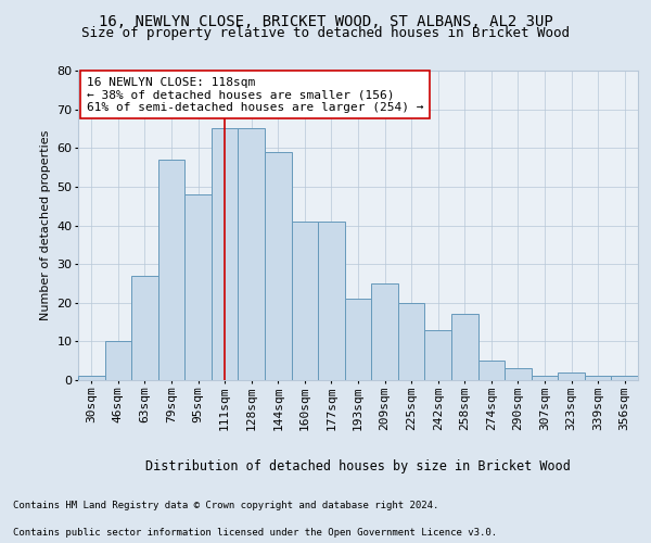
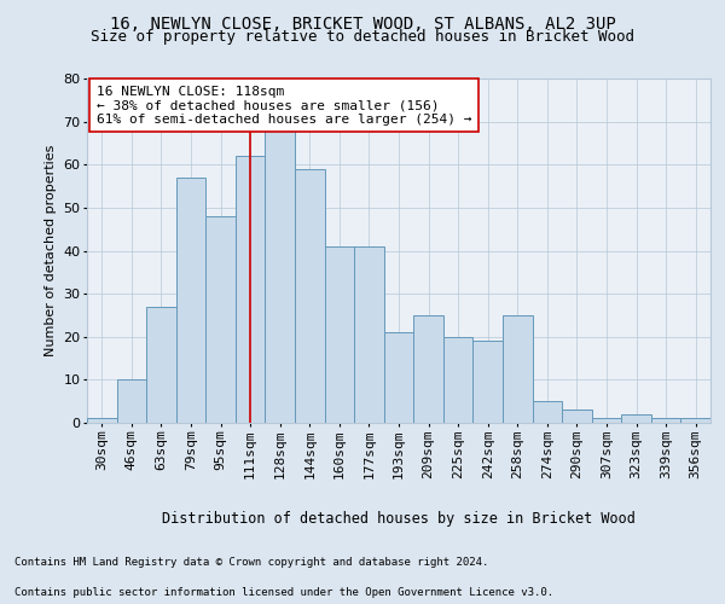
111sqm: 65 -> 62
128sqm: 65 -> 68
242sqm: 13 -> 19
258sqm: 17 -> 25
